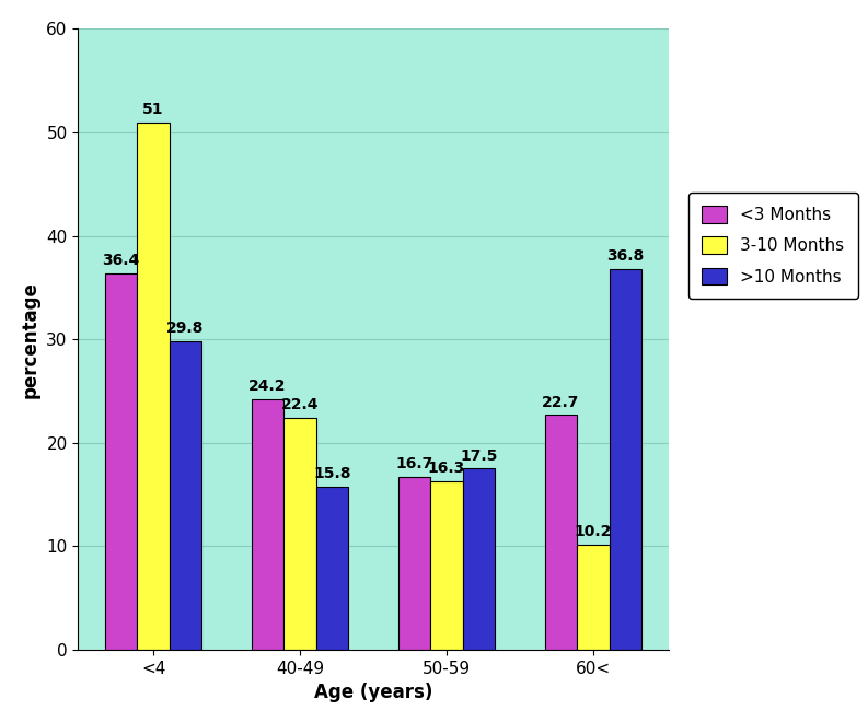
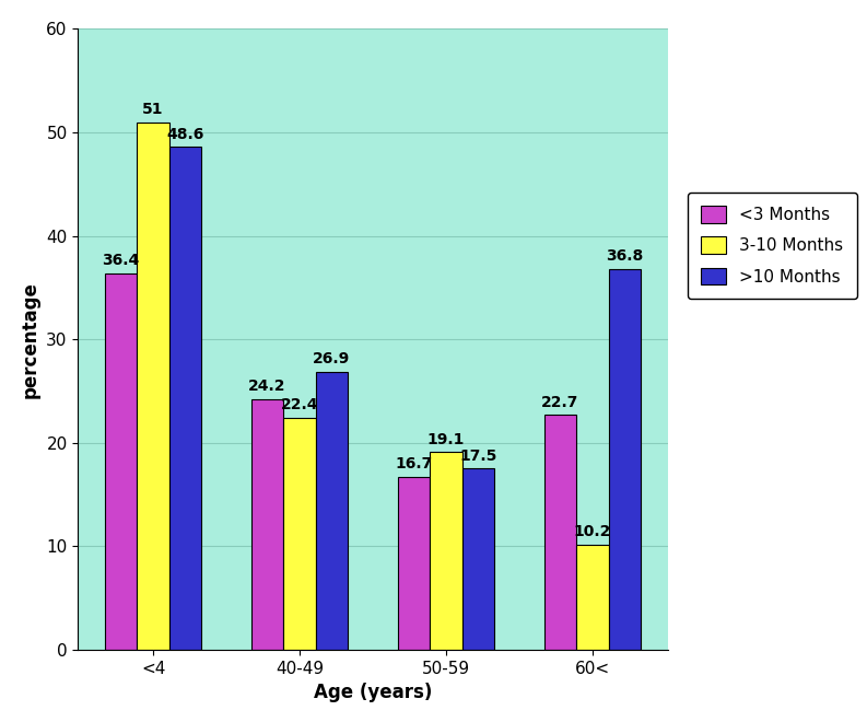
>10 Months/<4: 29.8 -> 48.6
>10 Months/40-49: 15.8 -> 26.9
3-10 Months/50-59: 16.3 -> 19.1
